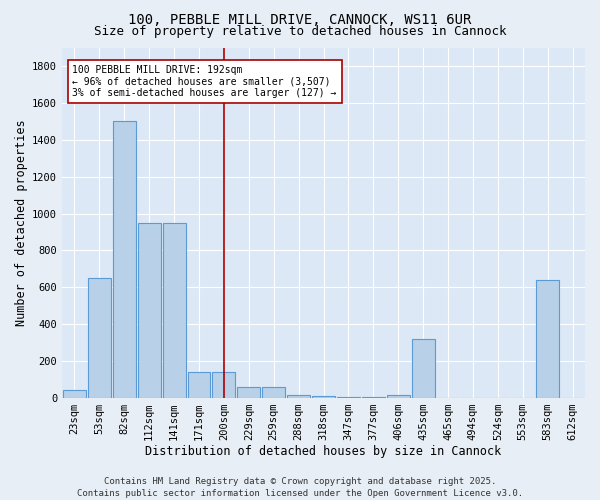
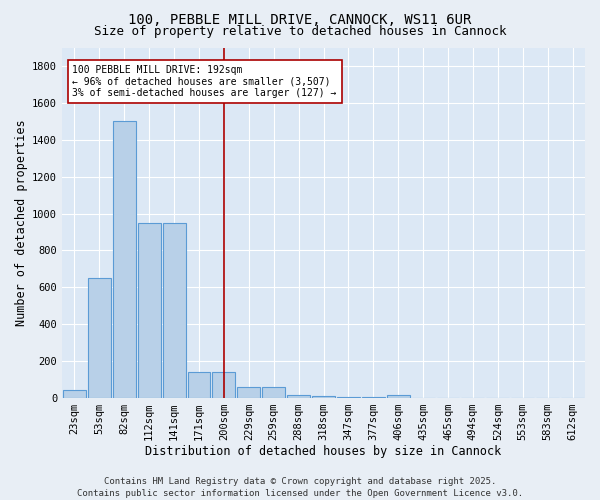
435sqm: 320 -> 0
583sqm: 640 -> 0
